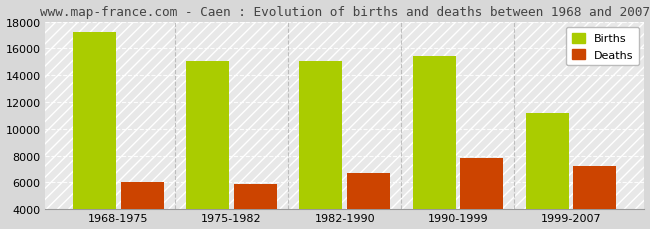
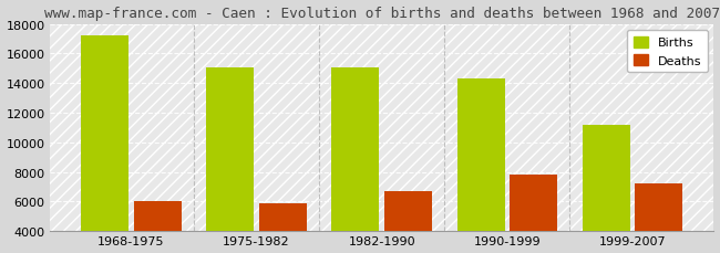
Births/1990-1999: 15400 -> 14300
